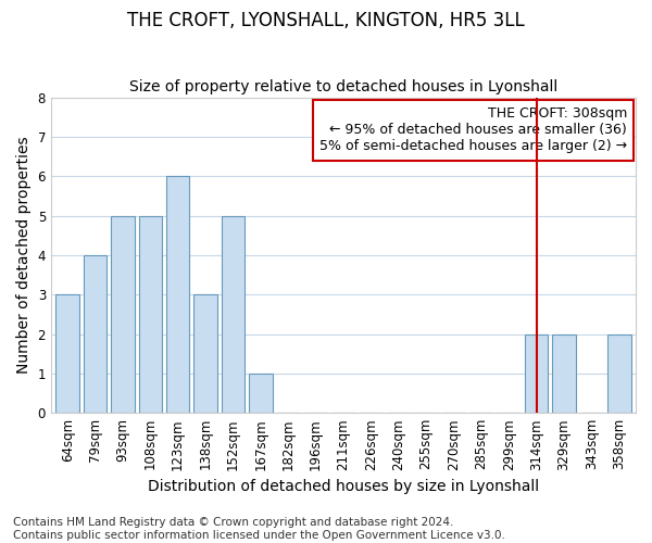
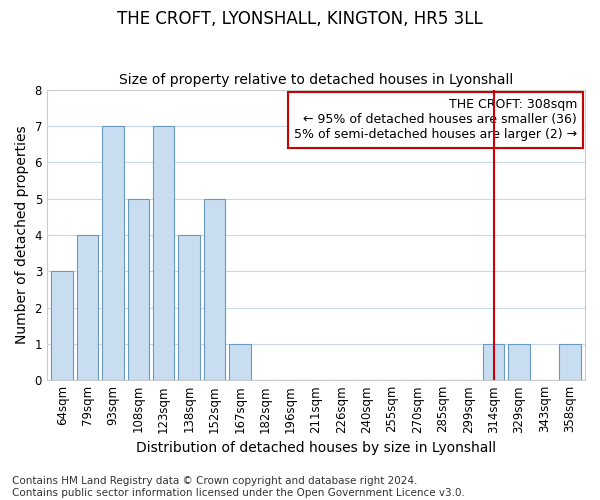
93sqm: 5 -> 7
123sqm: 6 -> 7
138sqm: 3 -> 4
314sqm: 2 -> 1
329sqm: 2 -> 1
358sqm: 2 -> 1
